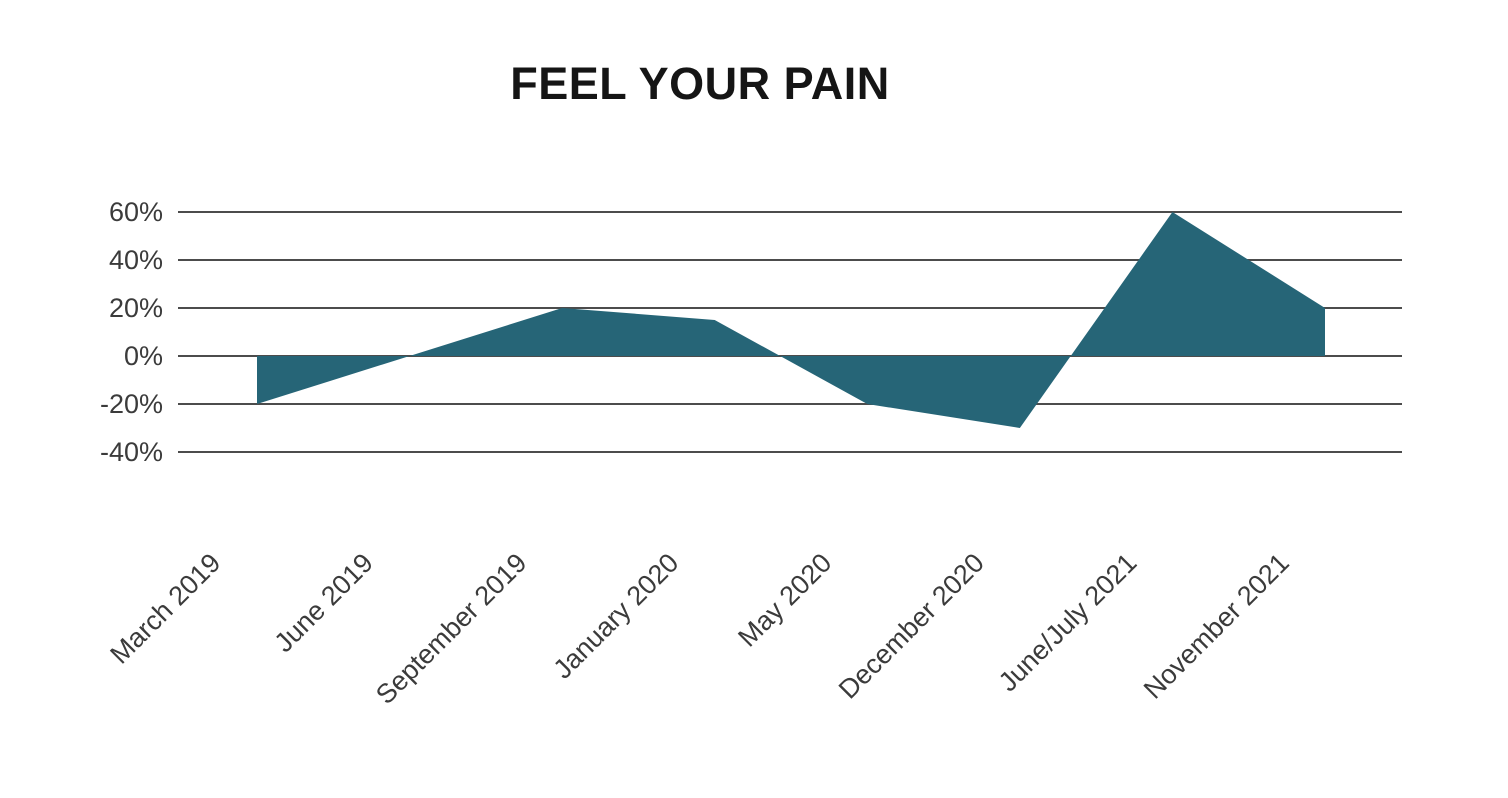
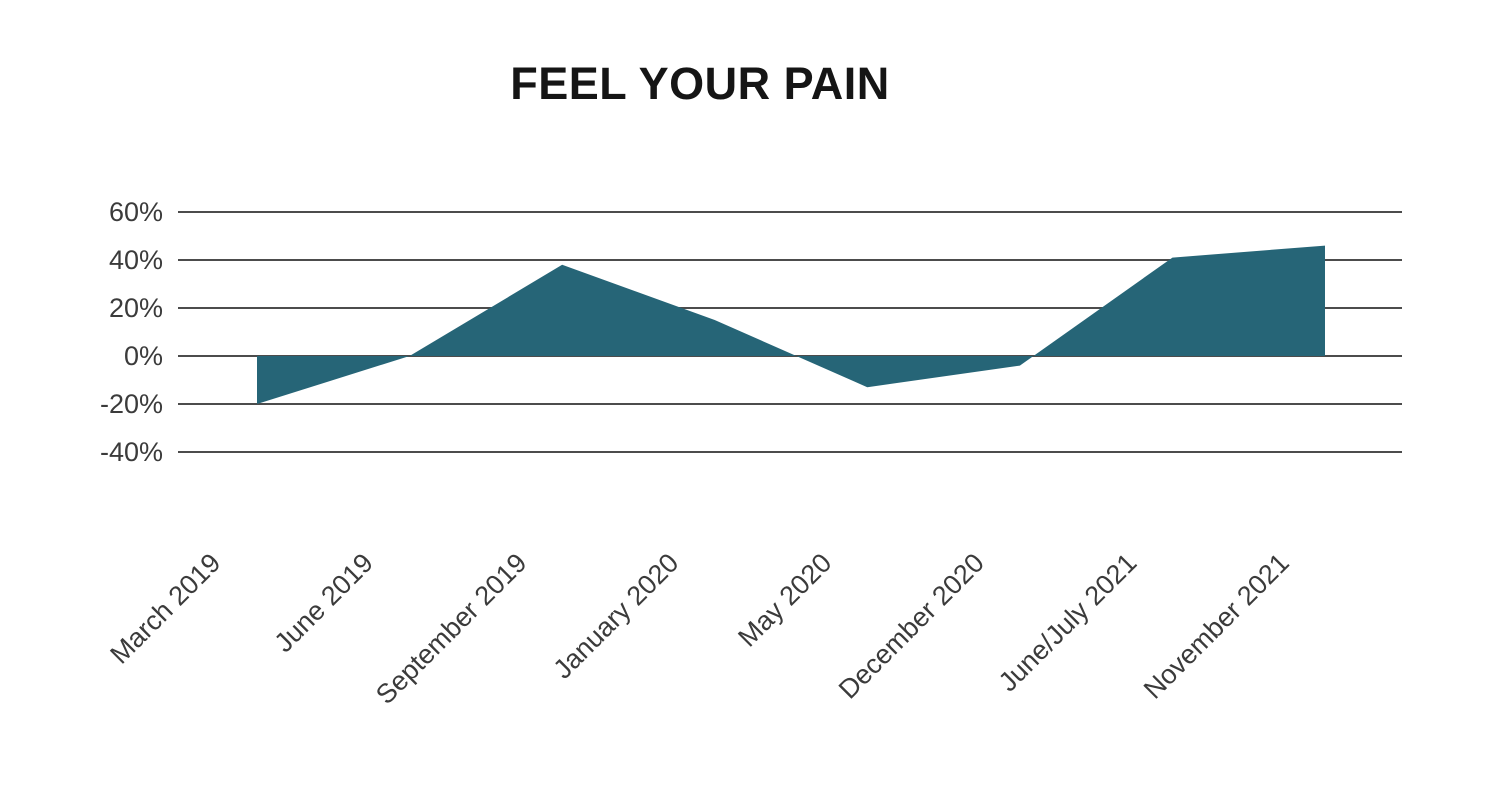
September 2019: 20% -> 38%
May 2020: -20% -> -13%
December 2020: -30% -> -4%
June/July 2021: 60% -> 41%
November 2021: 20% -> 46%
